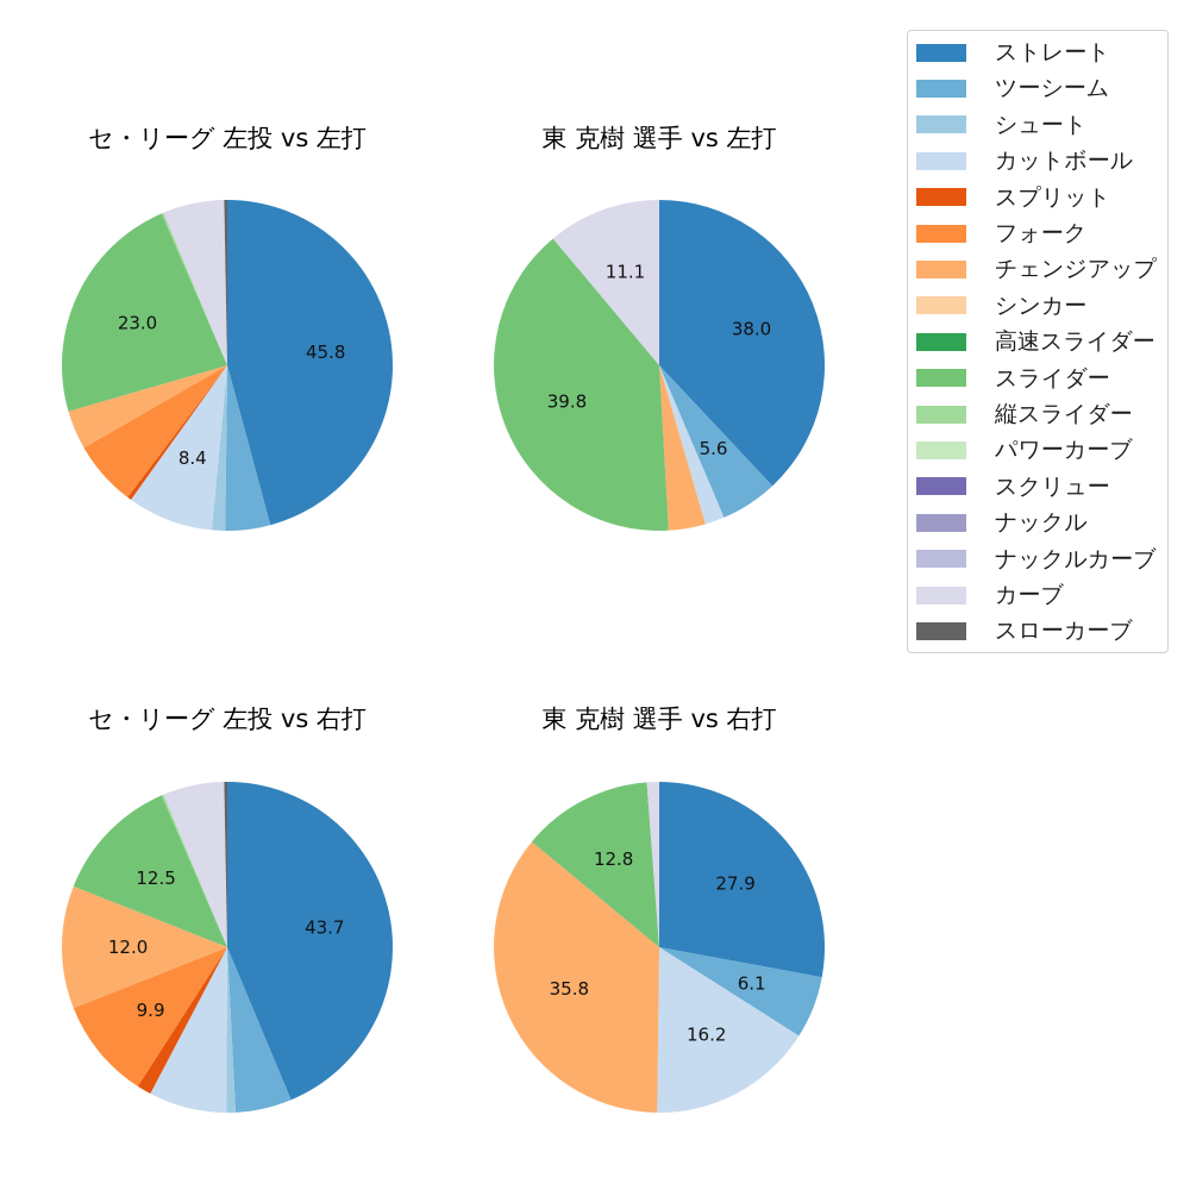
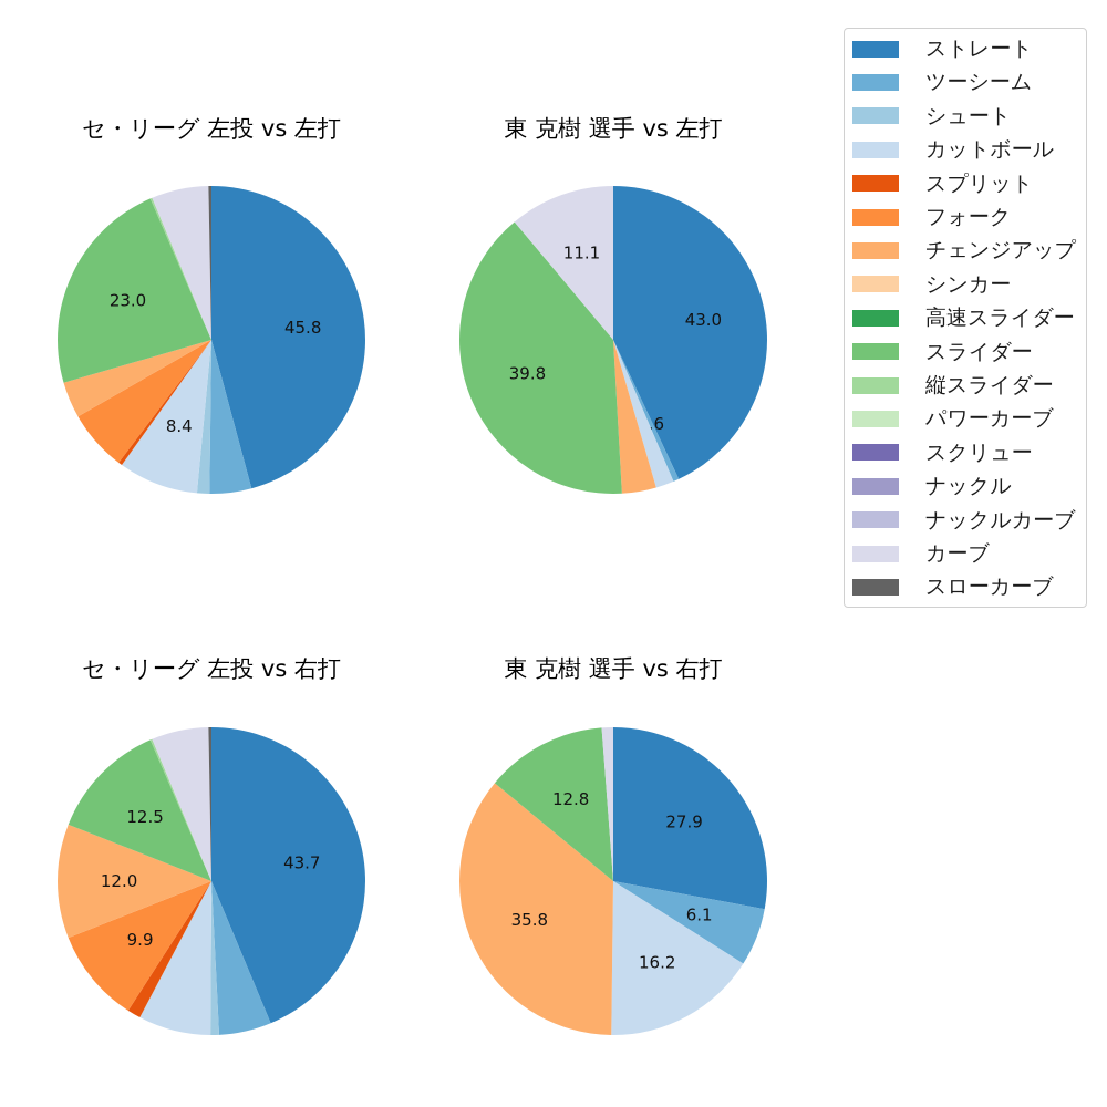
東 克樹 選手 vs 左打/ストレート: 38.0 -> 43.0
東 克樹 選手 vs 左打/ツーシーム: 5.6 -> 0.6
